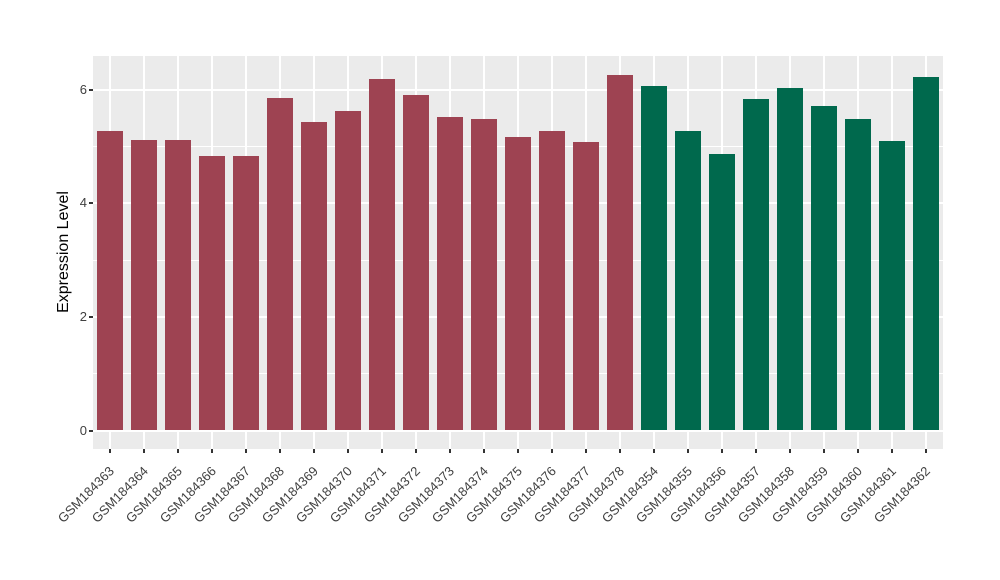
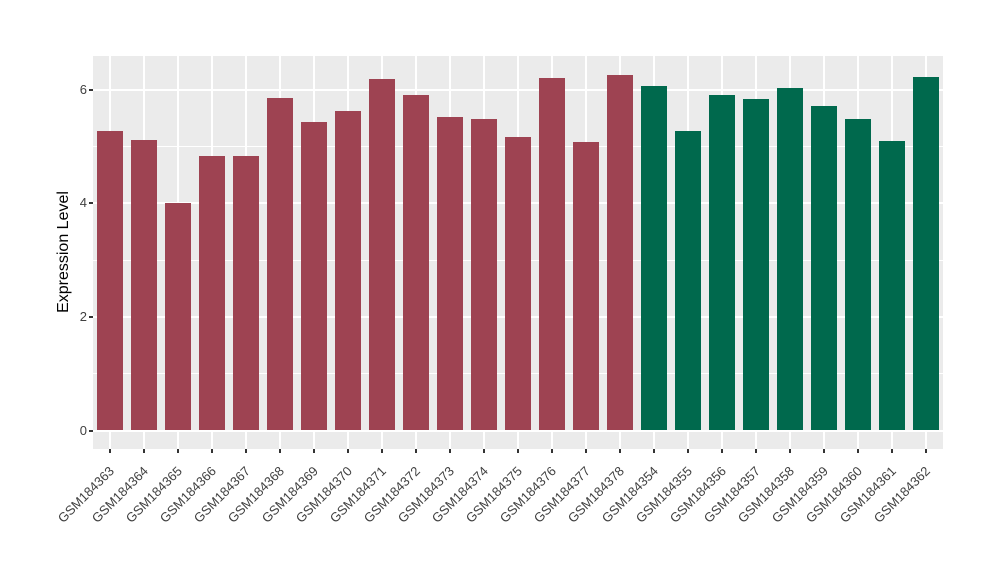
GSM184365: 5.1 -> 4.0
GSM184376: 5.3 -> 6.2
GSM184356: 4.9 -> 5.9
